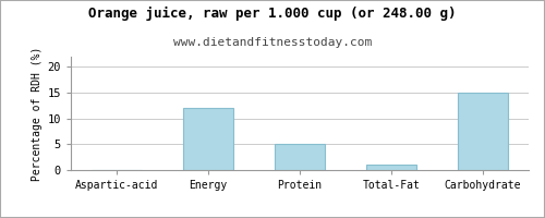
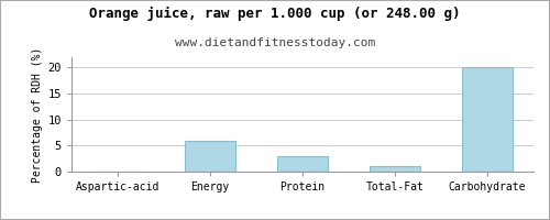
Energy: 12 -> 6
Protein: 5 -> 3
Carbohydrate: 15 -> 20
